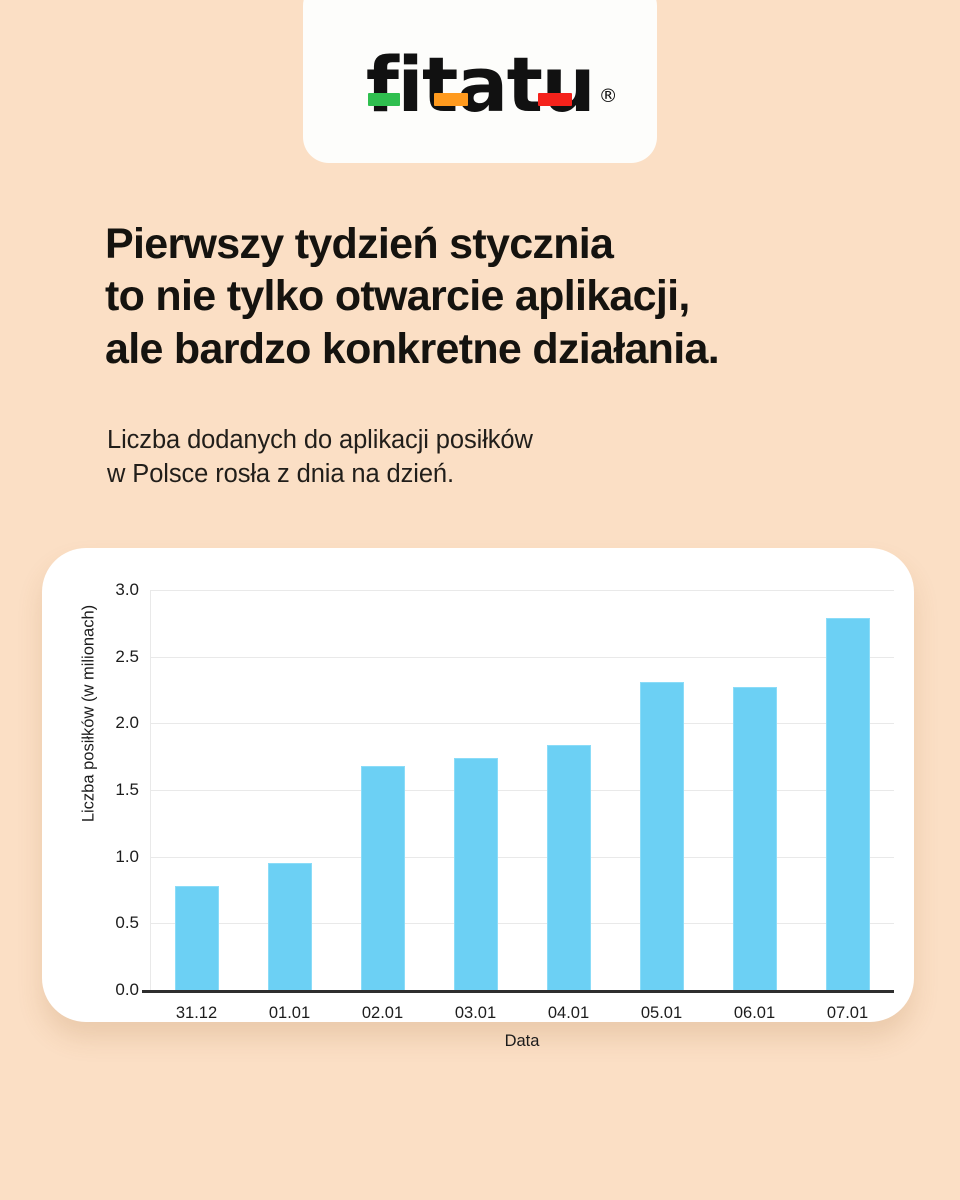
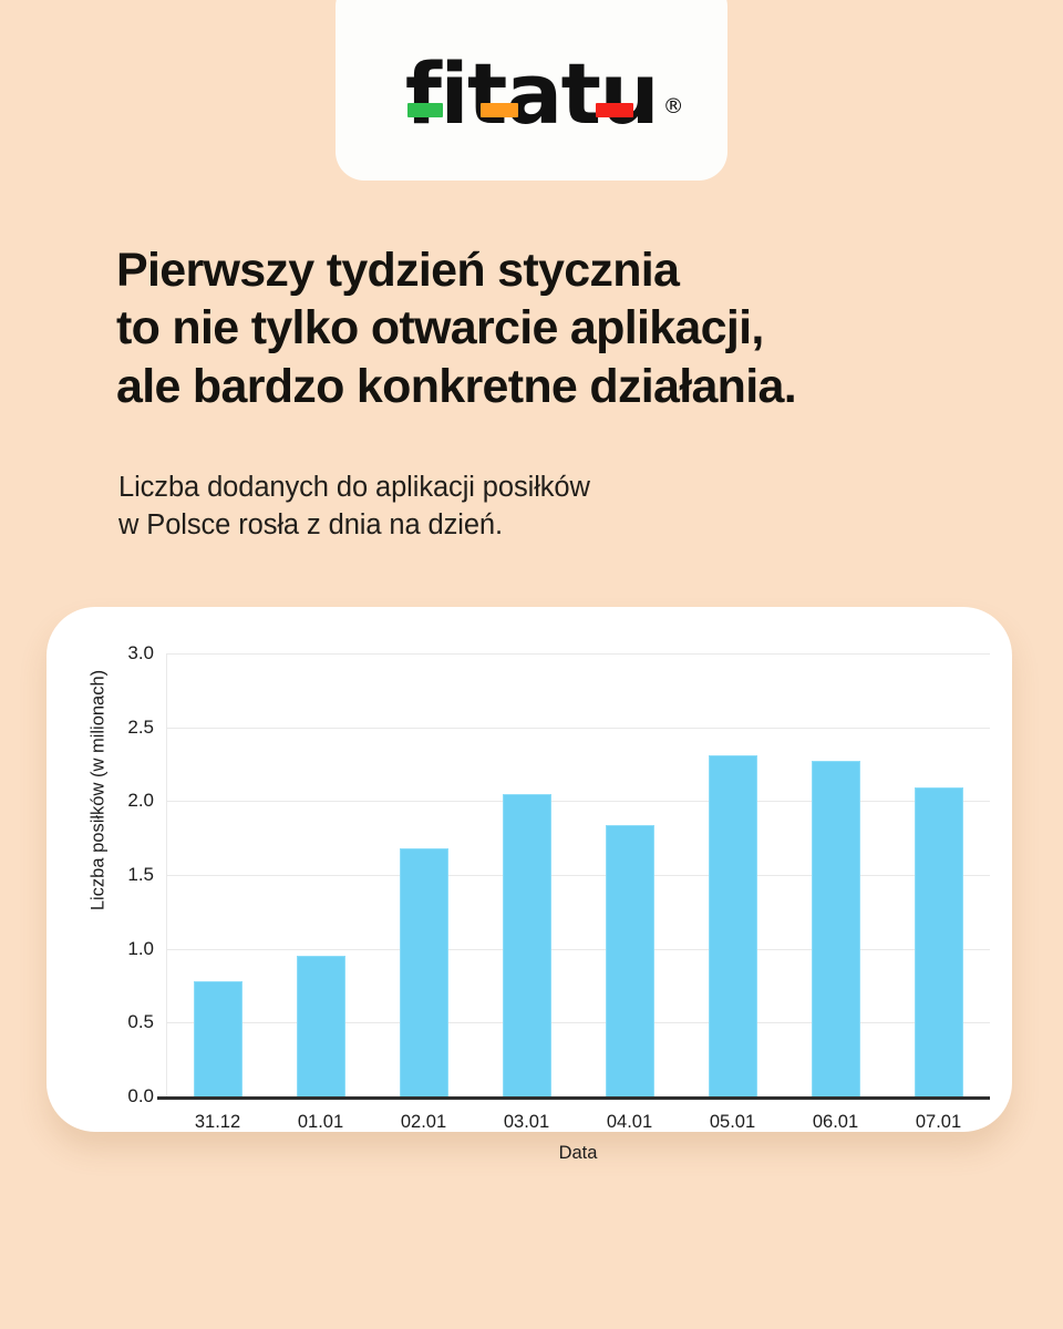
03.01: 1.74 -> 2.05
07.01: 2.79 -> 2.09
